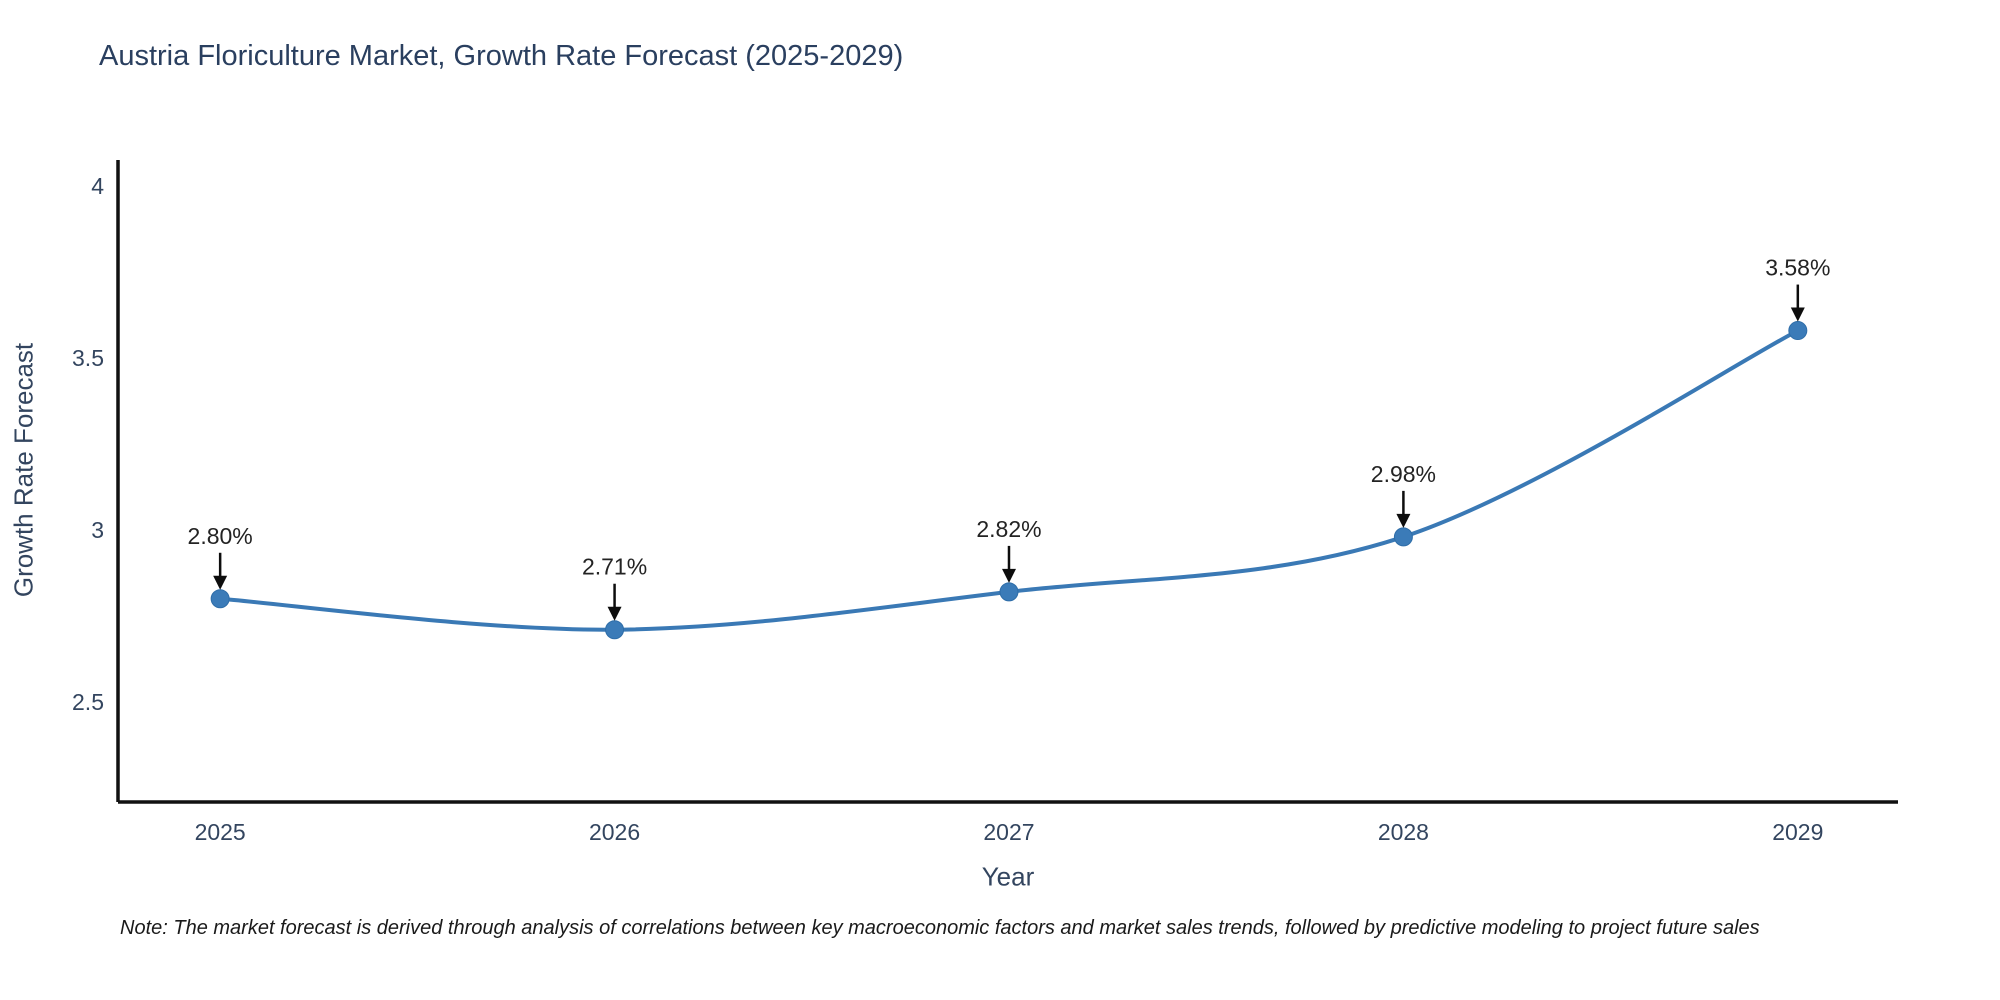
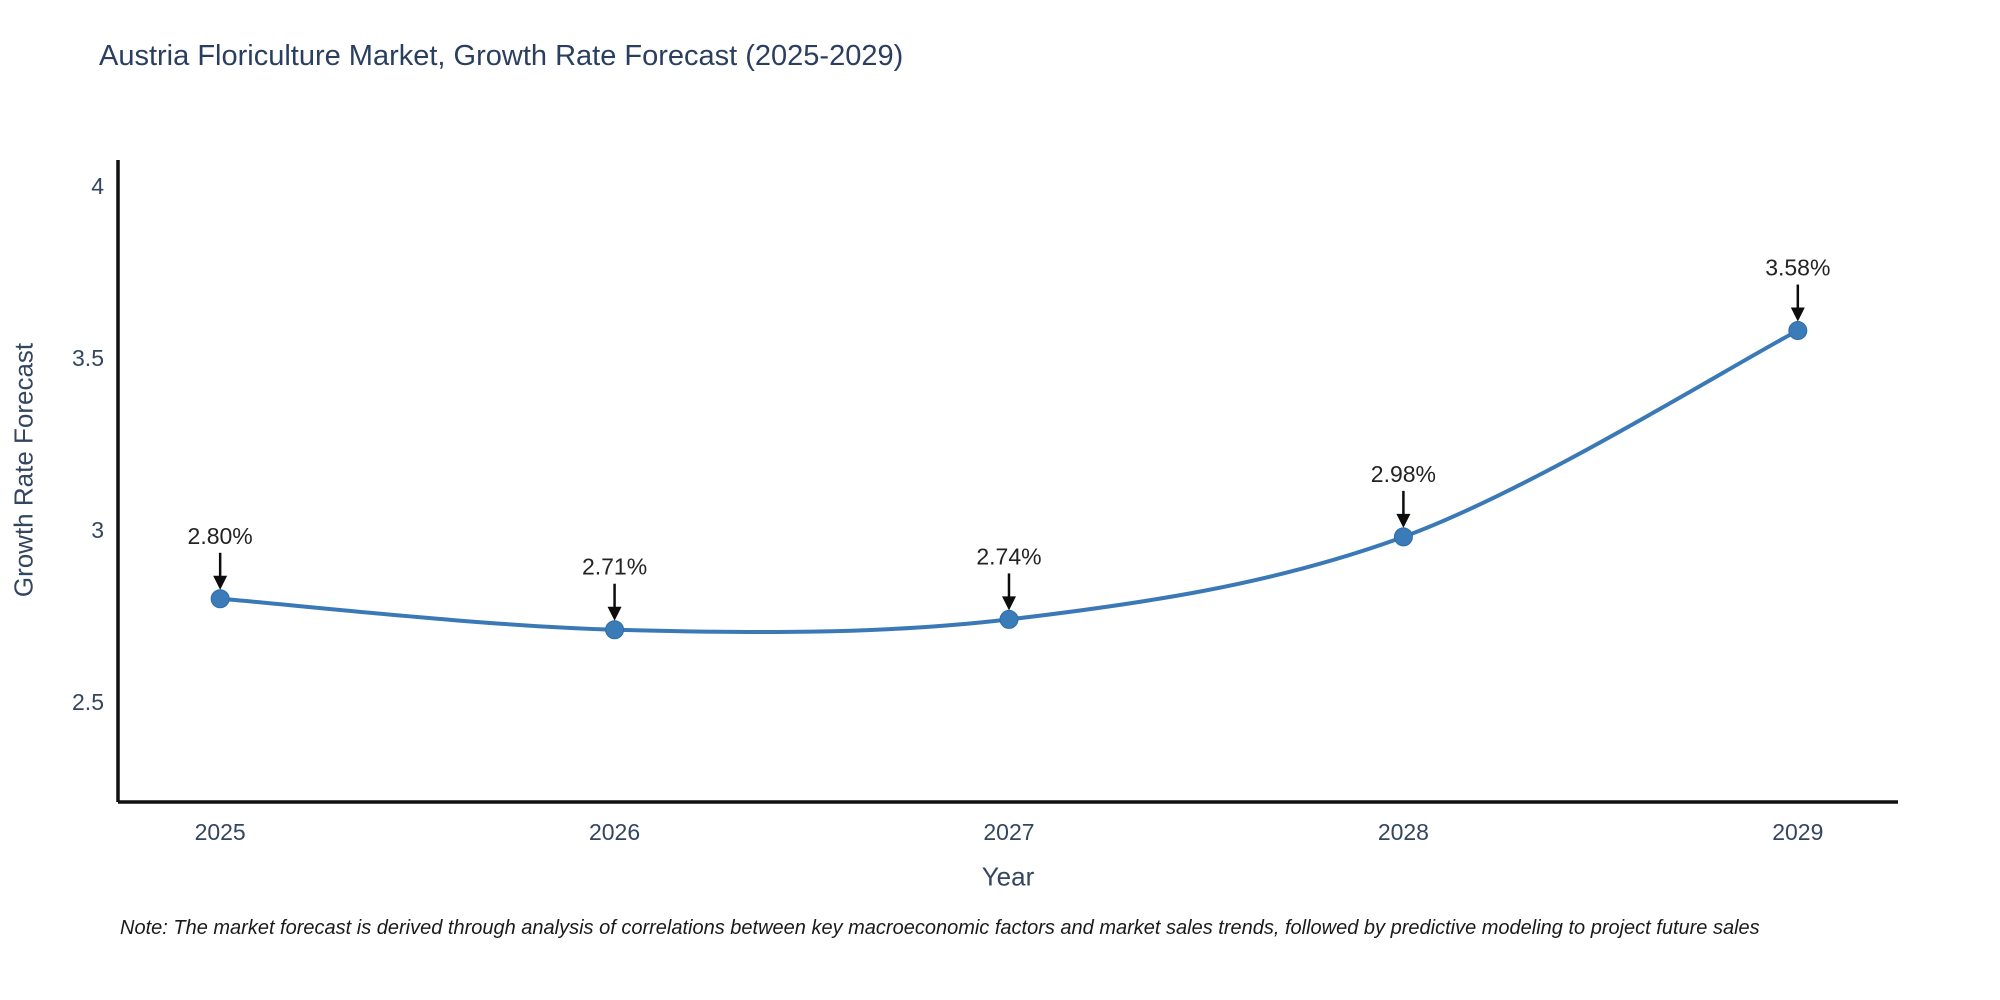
2027: 2.82% -> 2.74%
